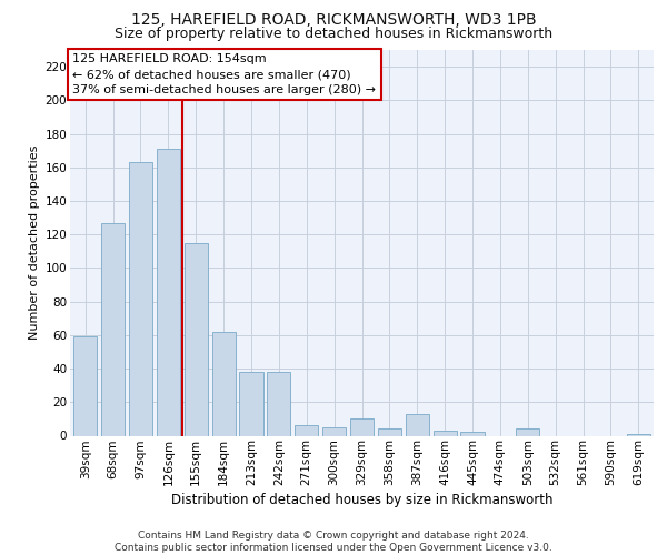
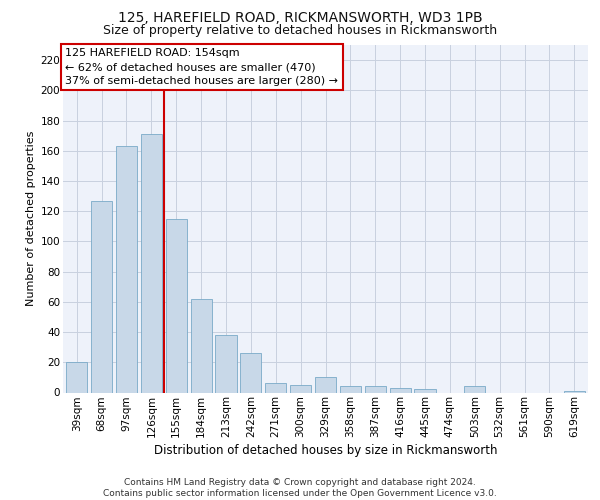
39sqm: 59 -> 20
242sqm: 38 -> 26
387sqm: 13 -> 4
